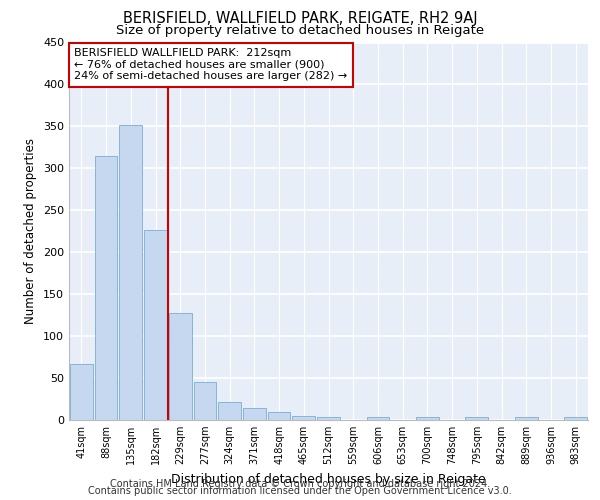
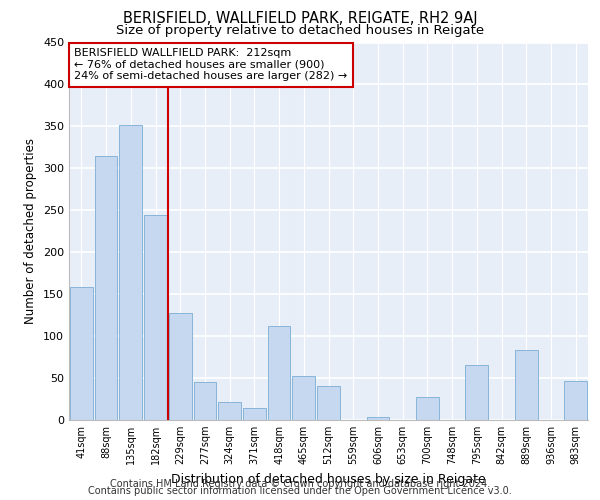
41sqm: 67 -> 158
182sqm: 227 -> 244
418sqm: 9 -> 112
465sqm: 5 -> 52
512sqm: 3 -> 40
700sqm: 3 -> 28
795sqm: 3 -> 66
889sqm: 3 -> 84
983sqm: 3 -> 46
